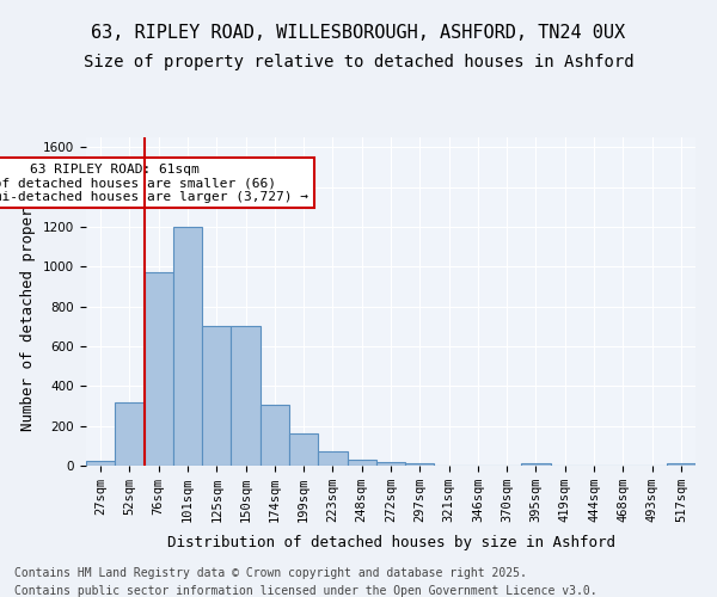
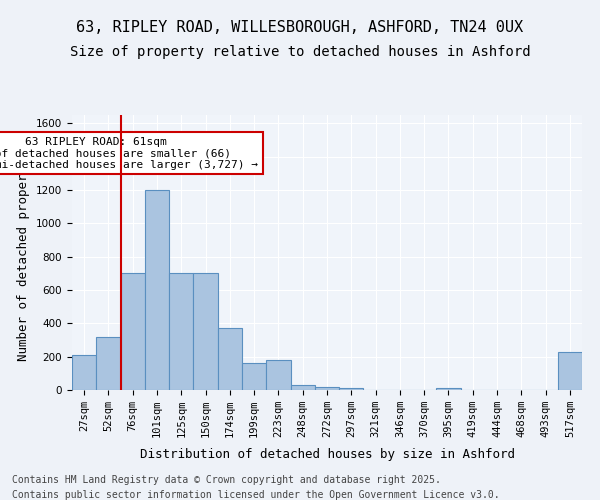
27sqm: 20 -> 210
76sqm: 970 -> 700
174sqm: 300 -> 370
223sqm: 70 -> 180
517sqm: 20 -> 230
